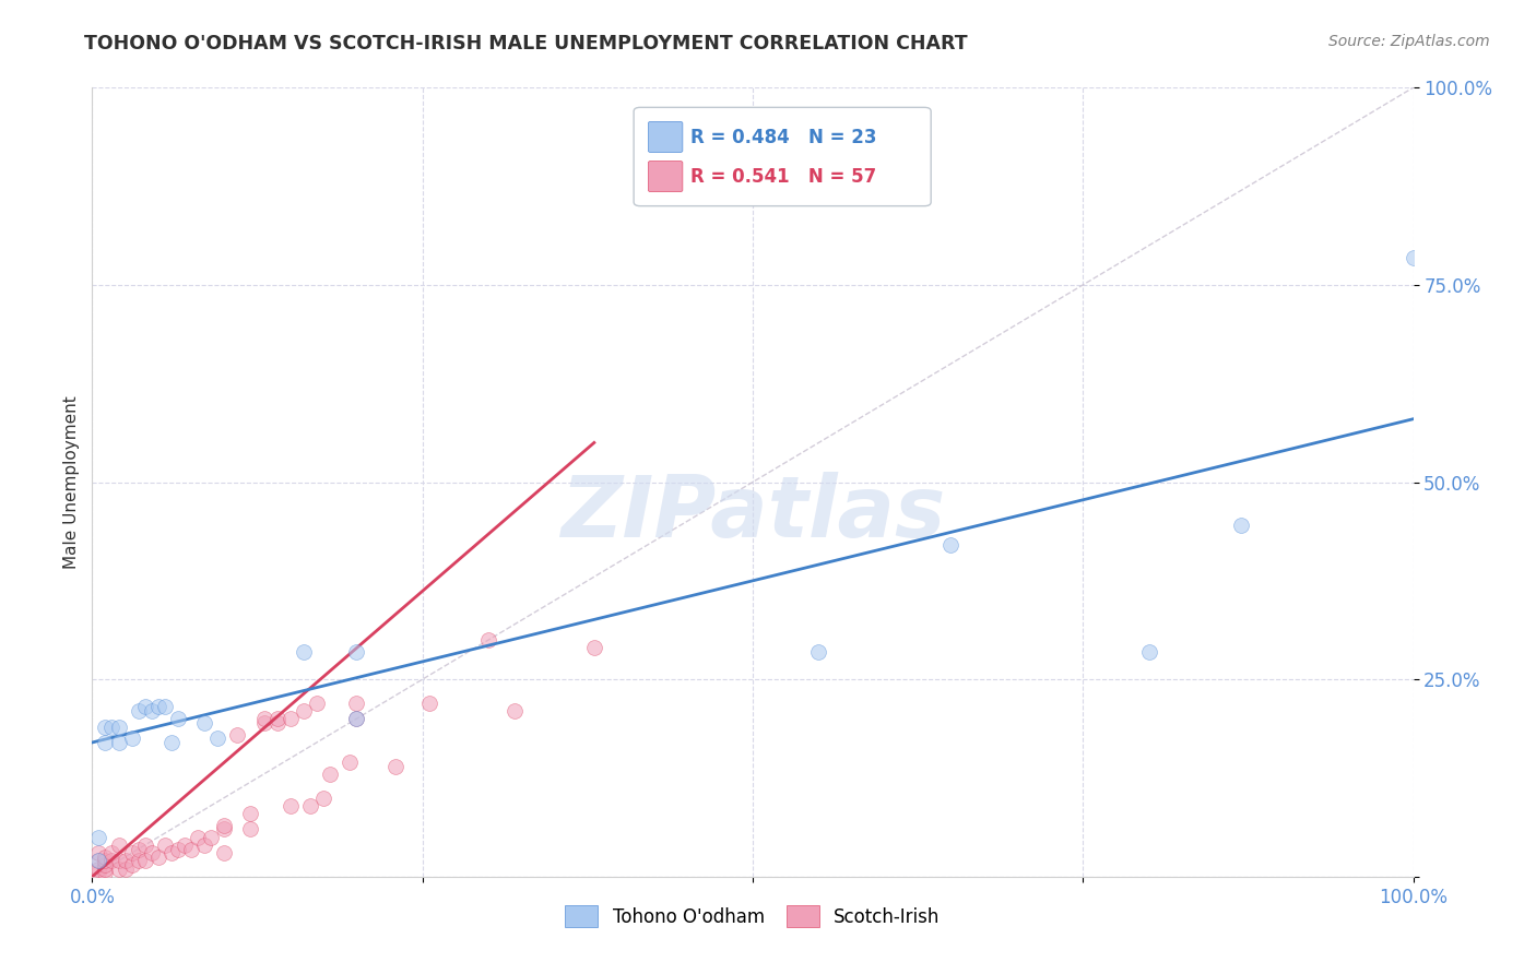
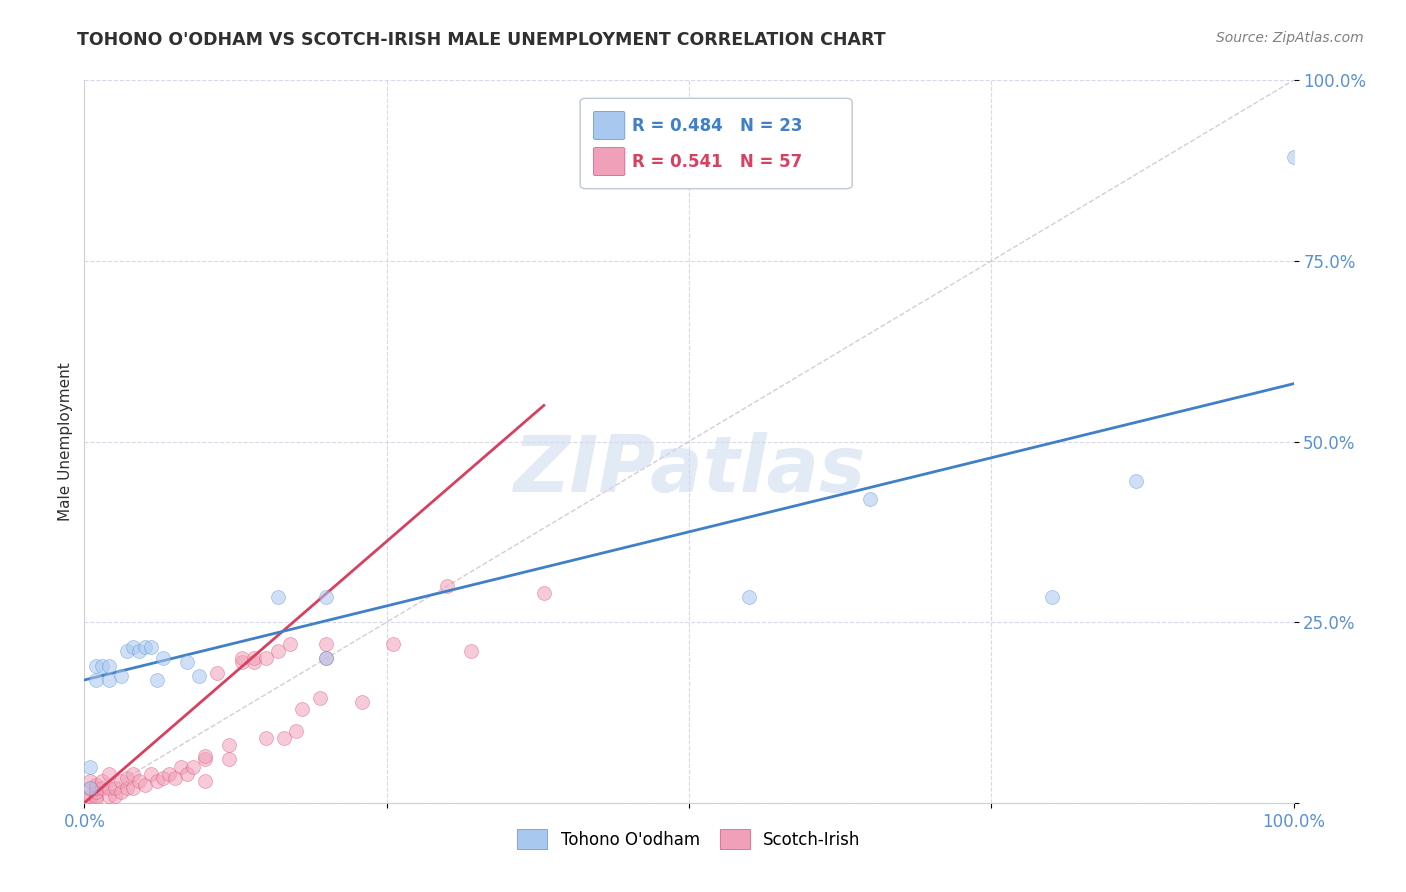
Tohono O'odham/100.0%: 78.5% -> 89.4%
